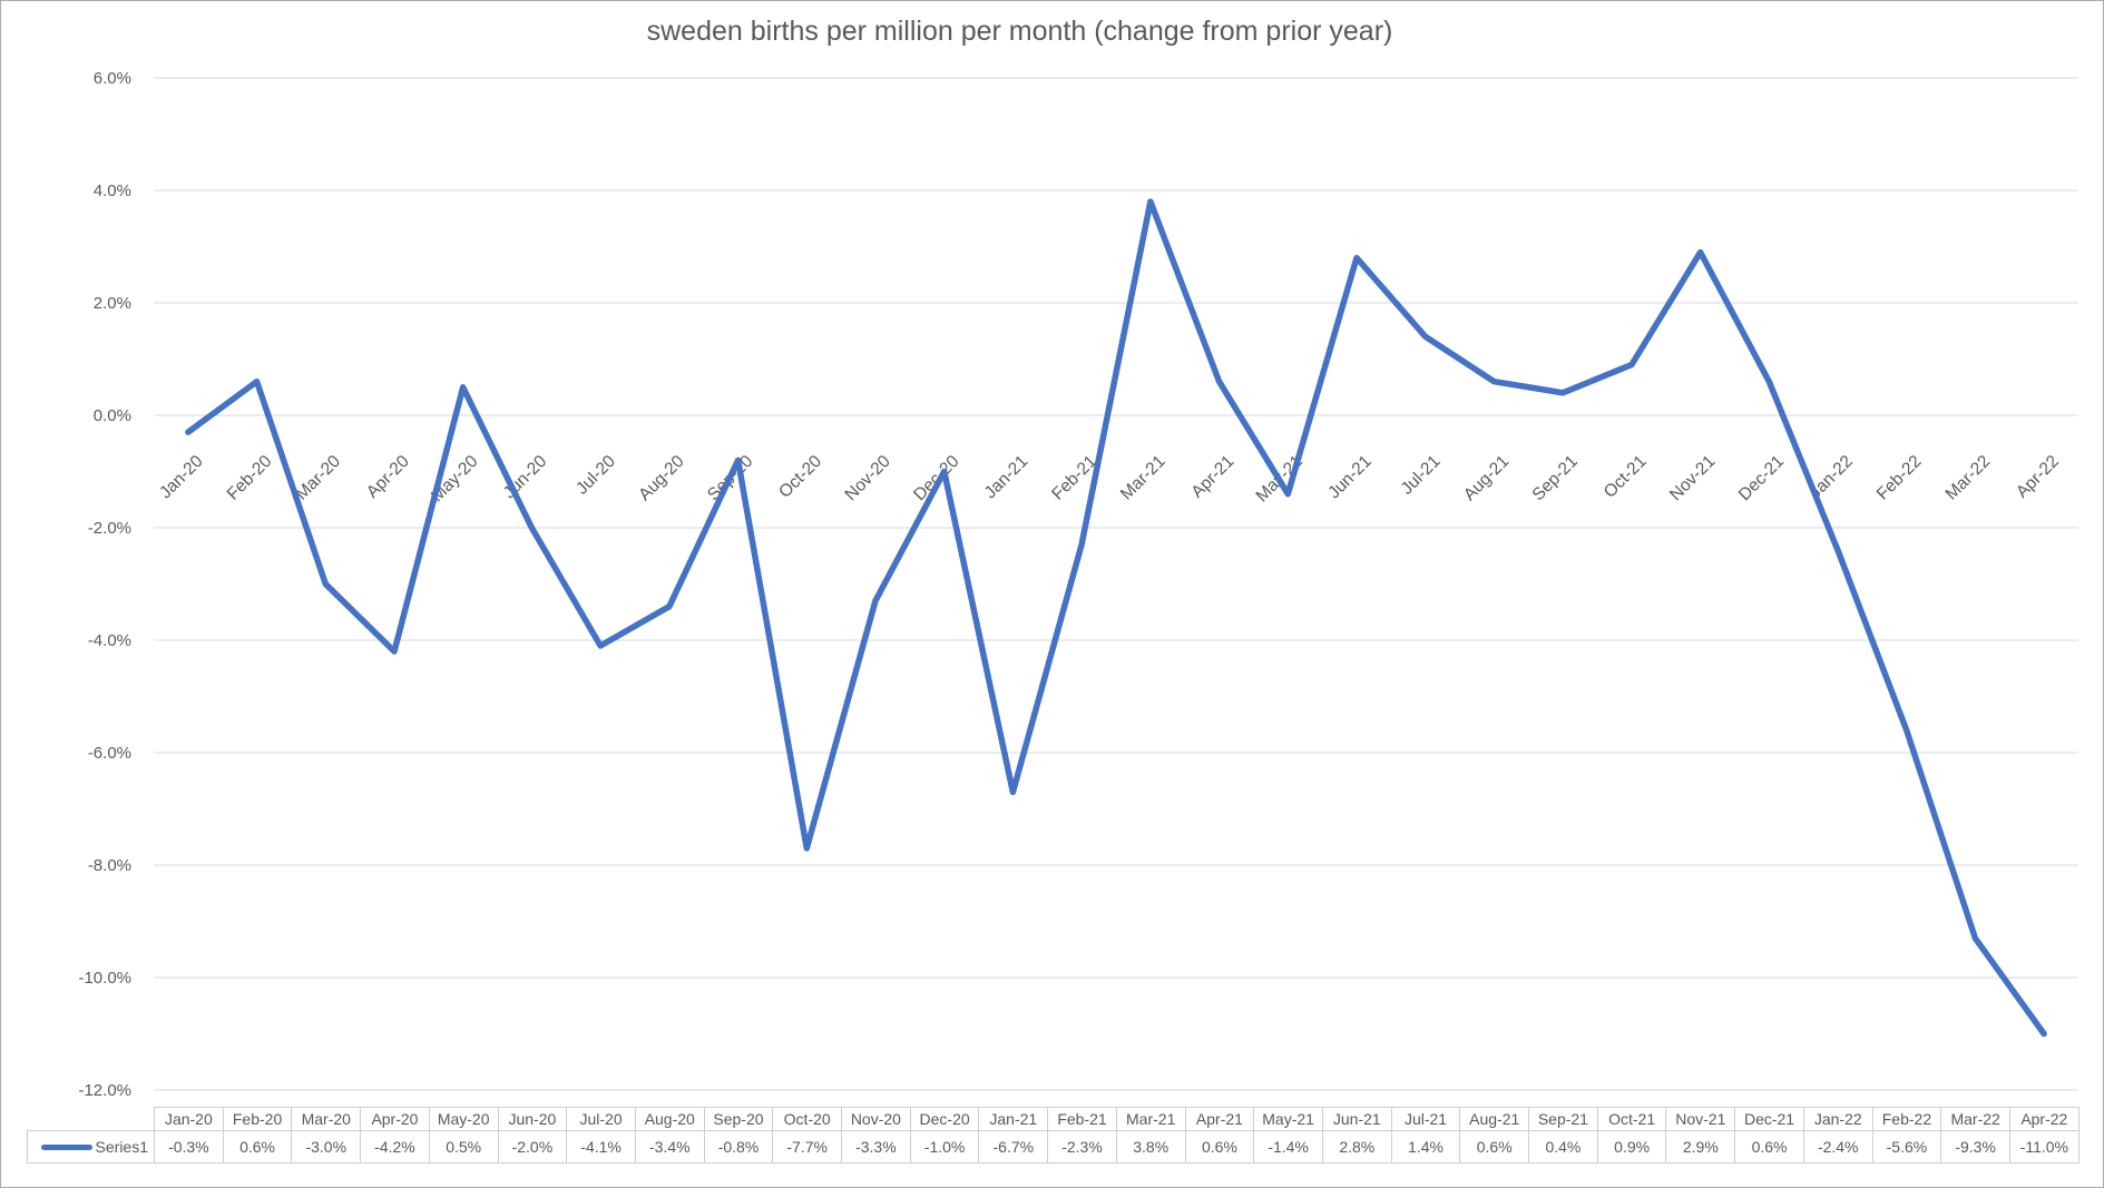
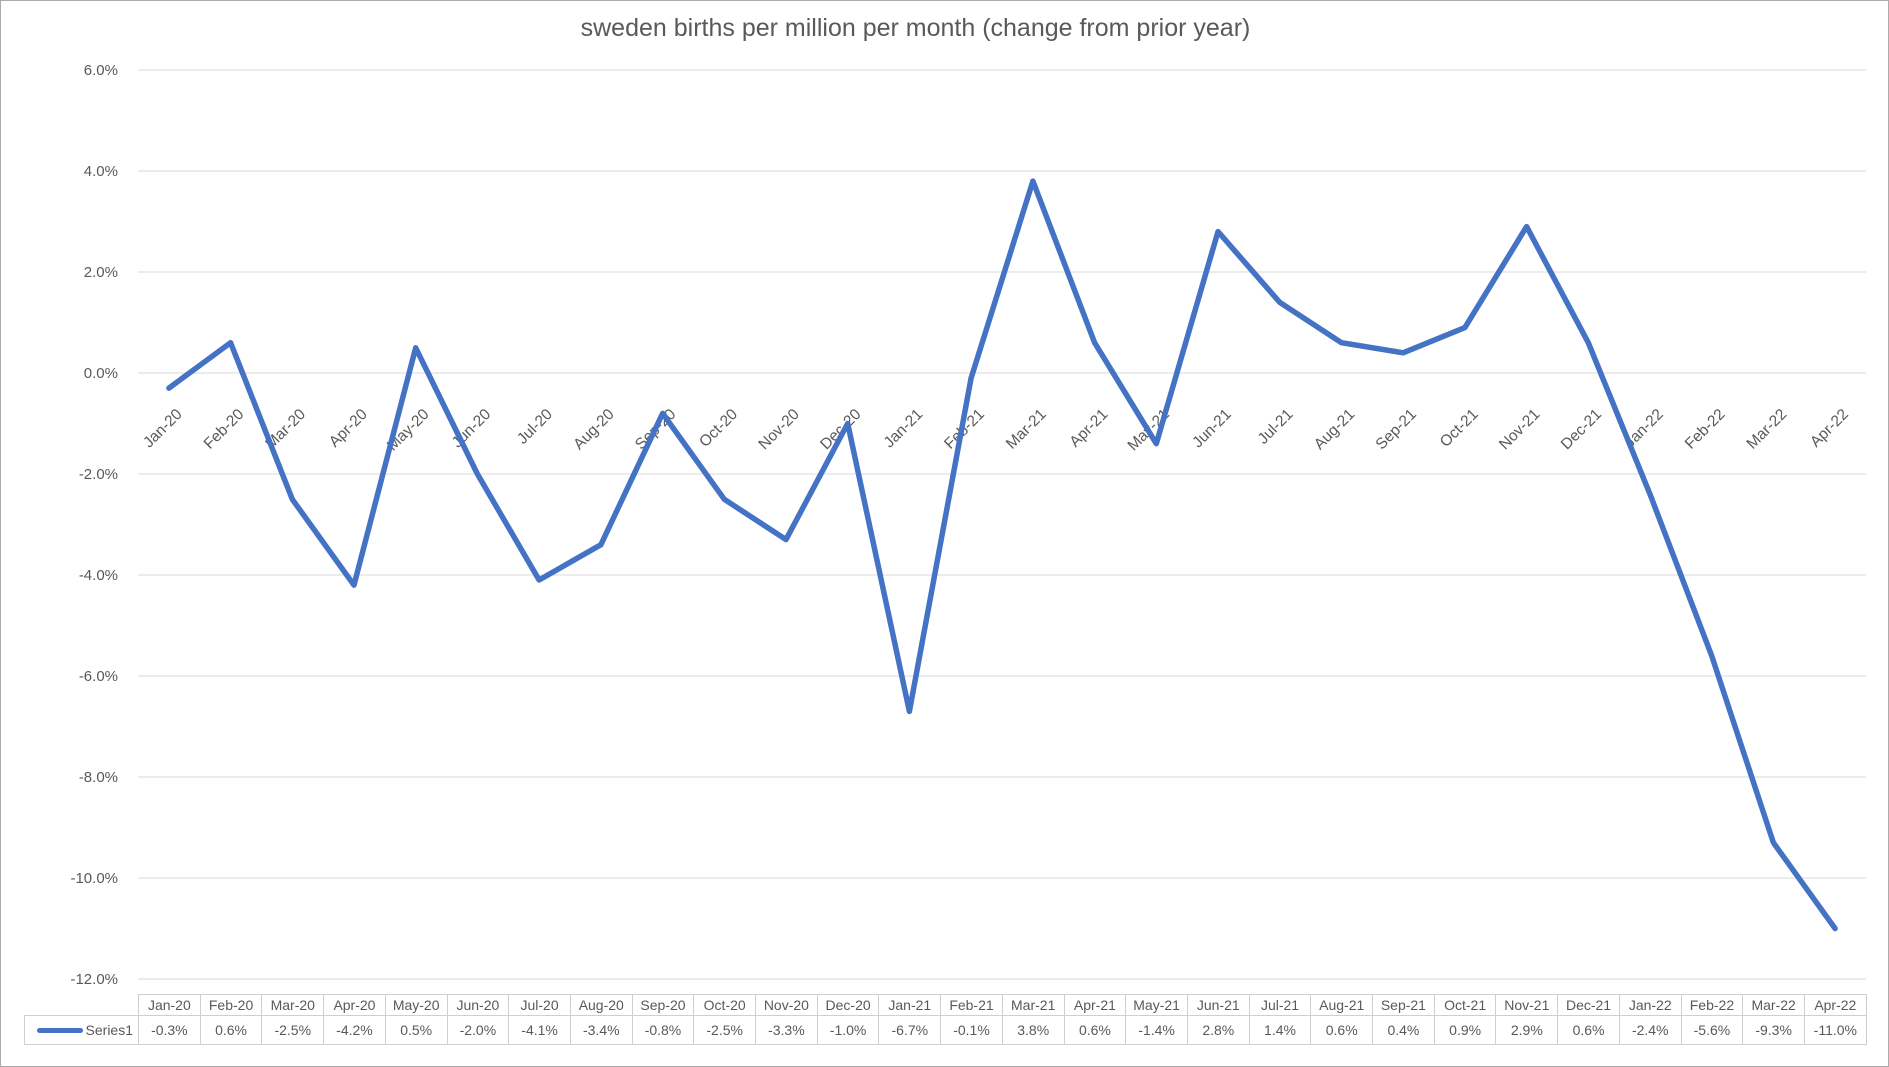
Mar-20: -3.0% -> -2.5%
Oct-20: -7.7% -> -2.5%
Feb-21: -2.3% -> -0.1%
